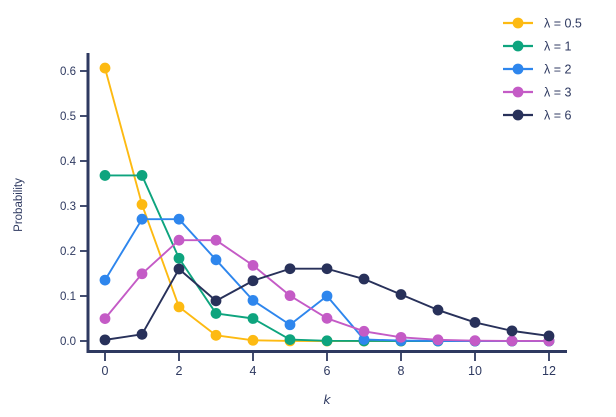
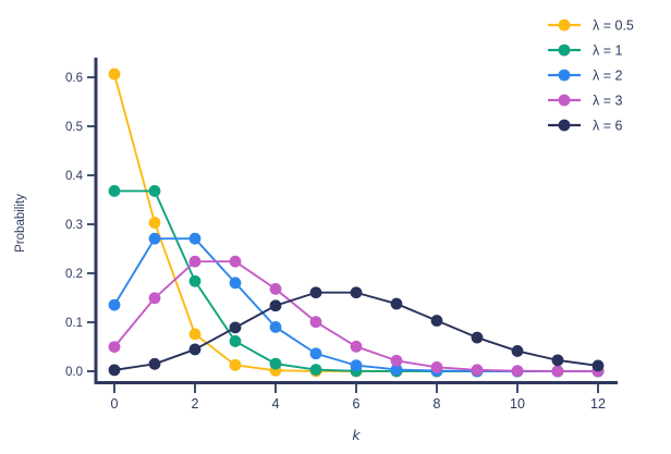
λ = 6/2: 0.16 -> 0.04
λ = 1/4: 0.05 -> 0.02
λ = 2/6: 0.10 -> 0.01
